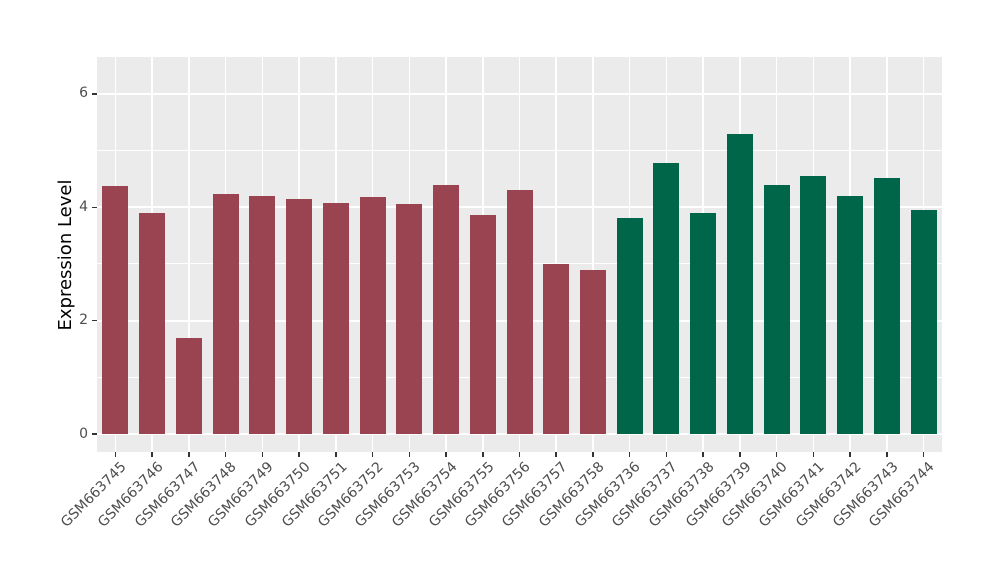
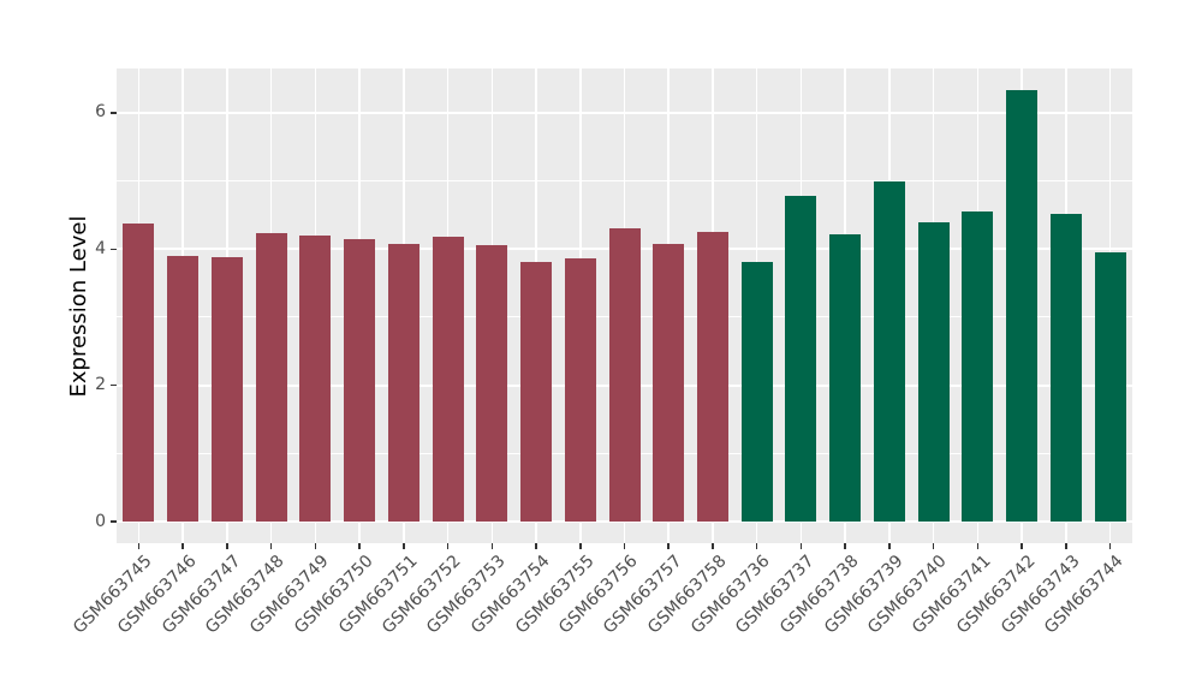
GSM663747: 1.7 -> 3.9
GSM663754: 4.4 -> 3.8
GSM663757: 3.0 -> 4.1
GSM663758: 2.9 -> 4.3
GSM663738: 3.9 -> 4.2
GSM663739: 5.3 -> 5.0
GSM663742: 4.2 -> 6.3
